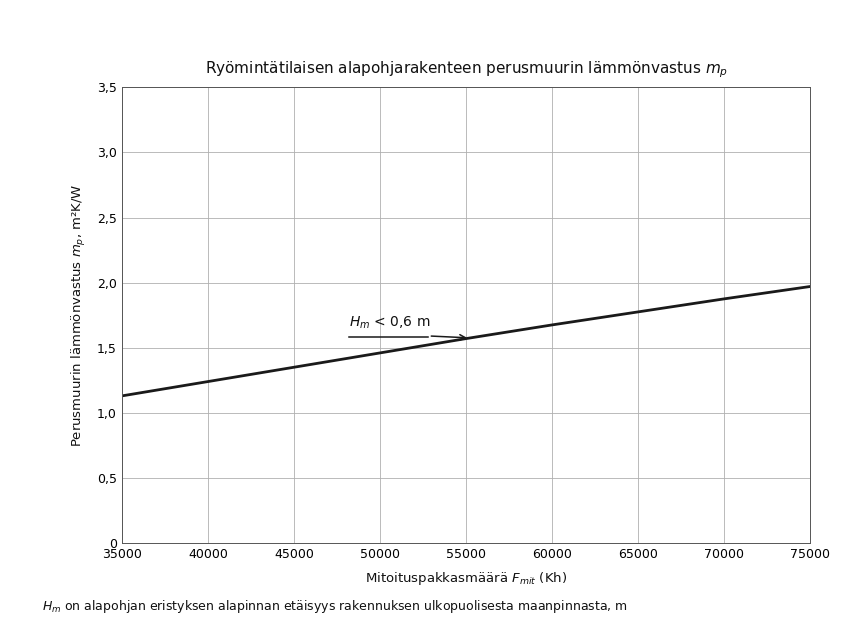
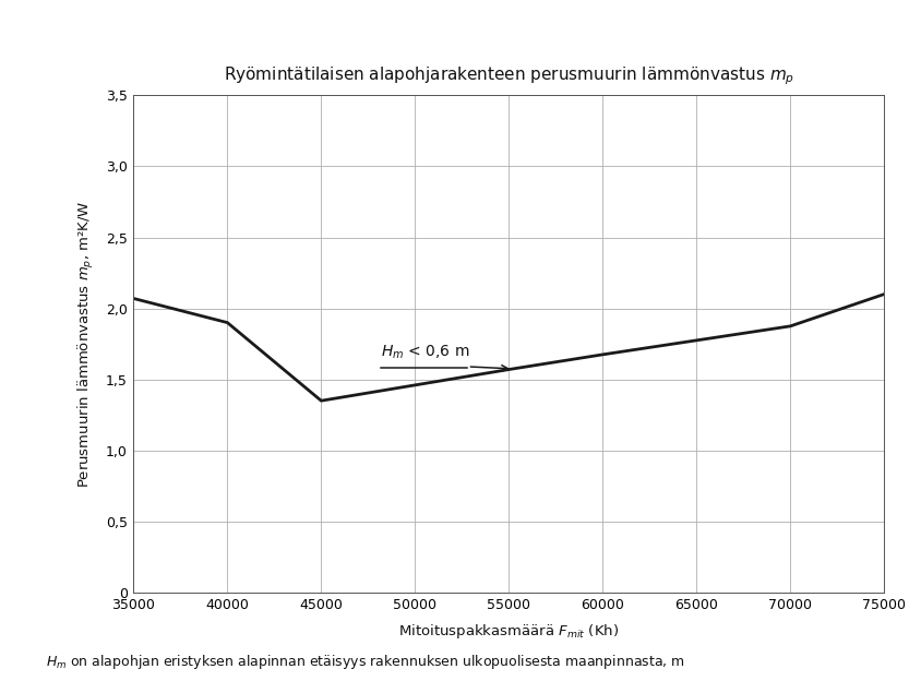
35000: 1,13 -> 2,07
40000: 1,24 -> 1,90
75000: 1,97 -> 2,10
